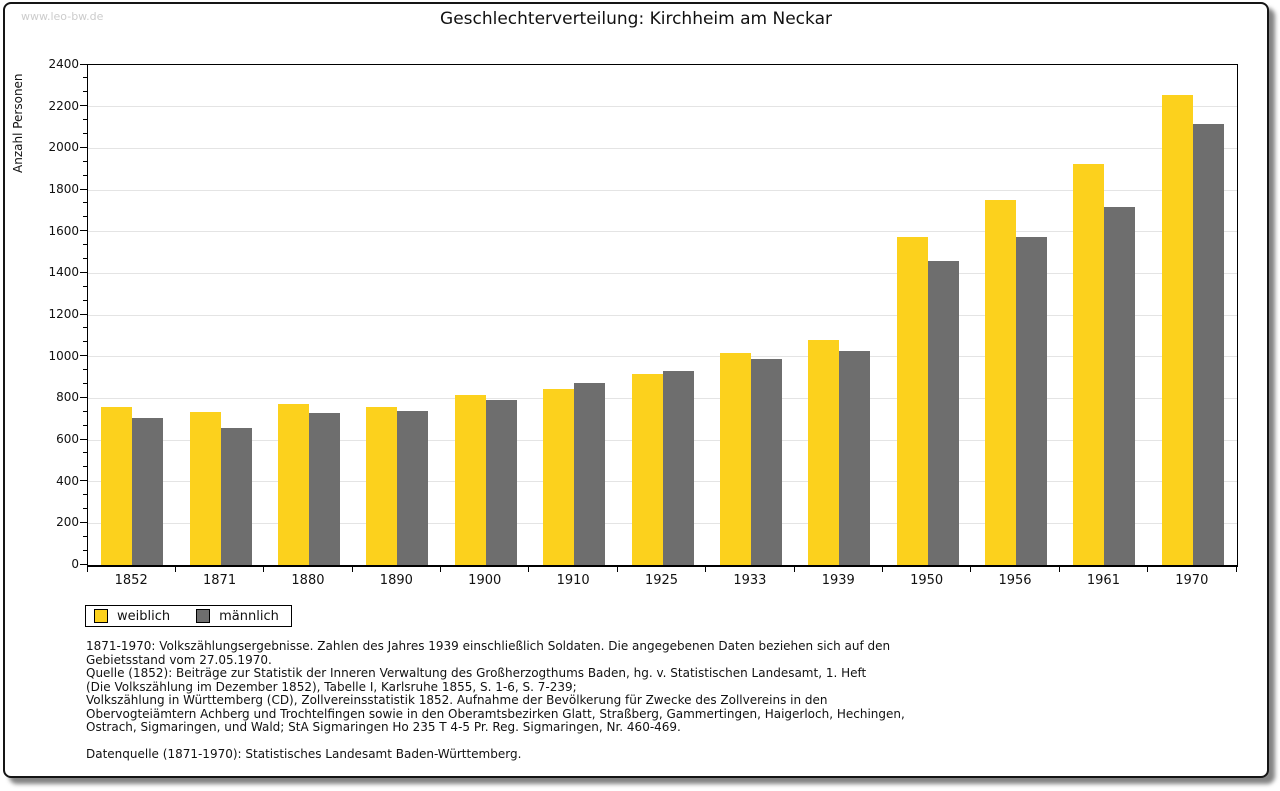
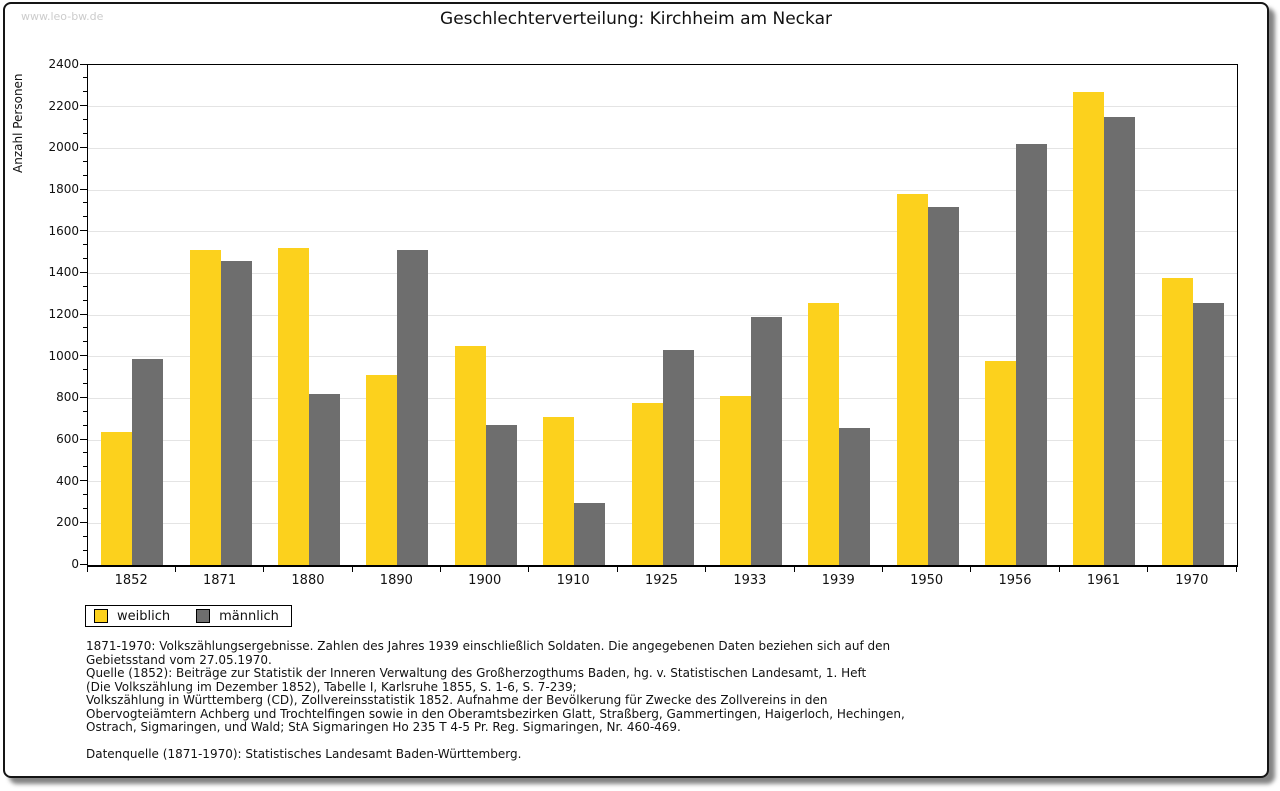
weiblich/1852: 760 -> 640
männlich/1852: 700 -> 990
weiblich/1871: 740 -> 1510
männlich/1871: 660 -> 1460
weiblich/1880: 780 -> 1520
männlich/1880: 730 -> 820
weiblich/1890: 760 -> 910
männlich/1890: 740 -> 1510
weiblich/1900: 820 -> 1050
männlich/1900: 790 -> 670
weiblich/1910: 840 -> 710
männlich/1910: 880 -> 300
weiblich/1925: 920 -> 780
männlich/1925: 930 -> 1030
weiblich/1933: 1020 -> 810
männlich/1933: 990 -> 1190
weiblich/1939: 1080 -> 1260
männlich/1939: 1020 -> 660
weiblich/1950: 1580 -> 1780
männlich/1950: 1460 -> 1720
weiblich/1956: 1750 -> 980
männlich/1956: 1580 -> 2020
weiblich/1961: 1920 -> 2270
männlich/1961: 1720 -> 2150
weiblich/1970: 2260 -> 1380
männlich/1970: 2120 -> 1260
